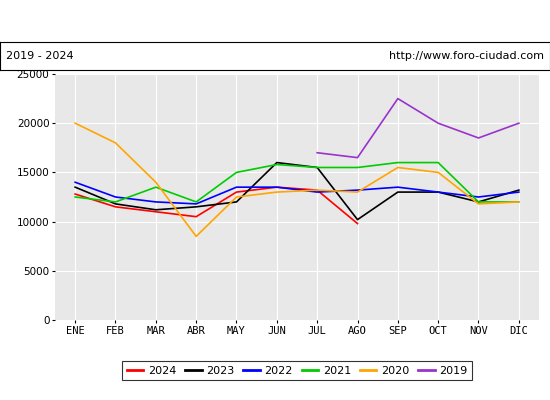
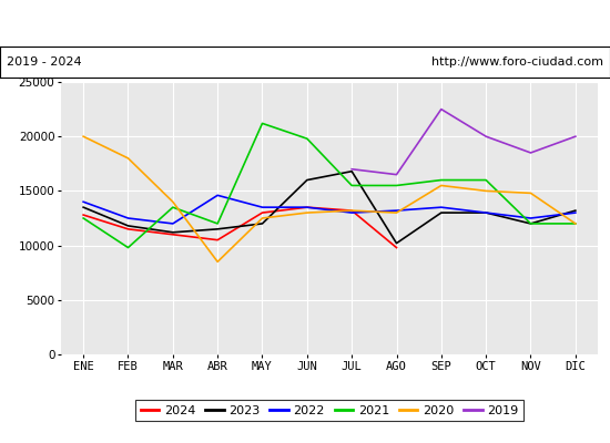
2021/FEB: 12000 -> 9800
2022/ABR: 11800 -> 14600
2021/MAY: 15000 -> 21200
2021/JUN: 15800 -> 19800
2023/JUL: 15500 -> 16800
2020/NOV: 11800 -> 14800
